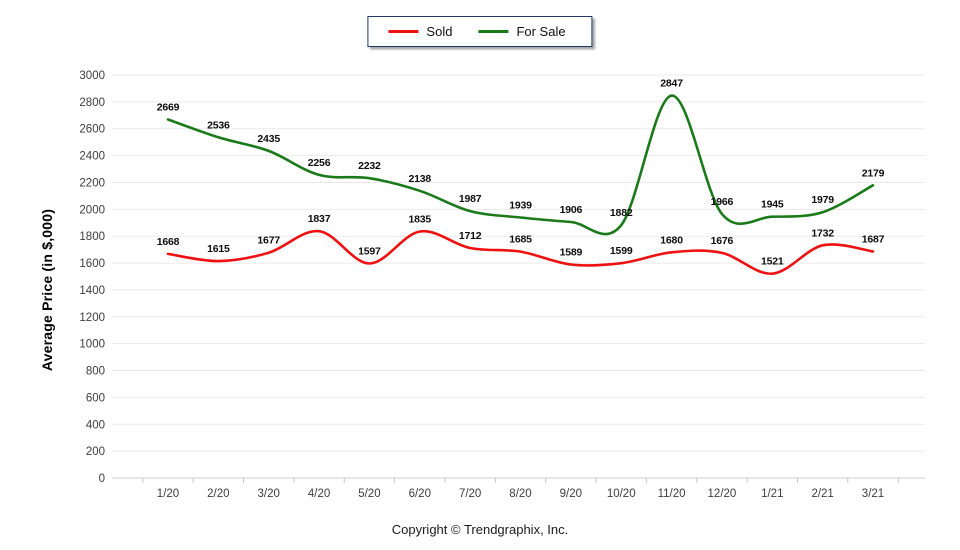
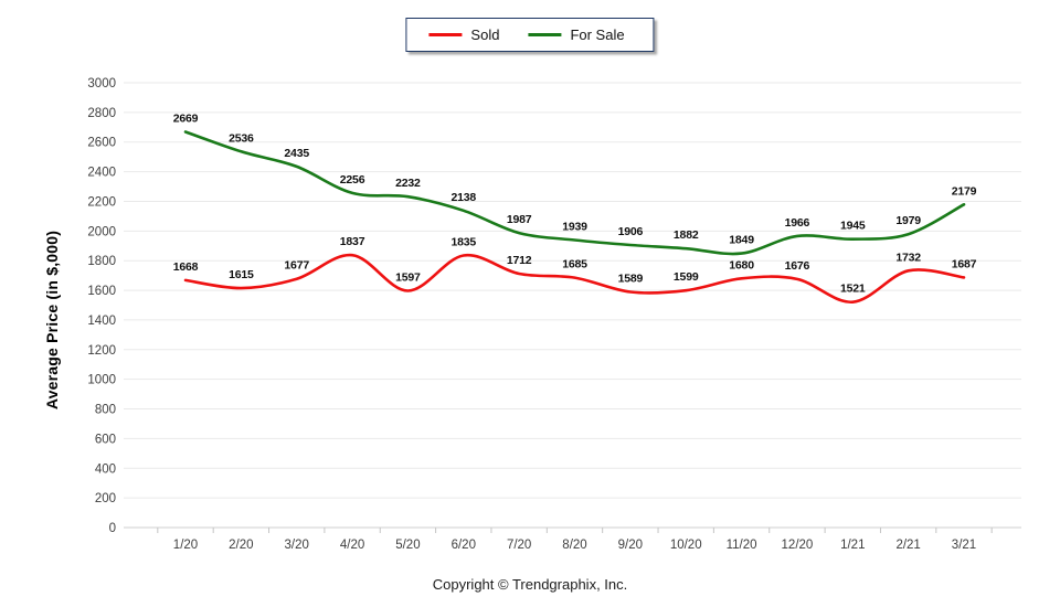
For Sale/11/20: 2847 -> 1849
